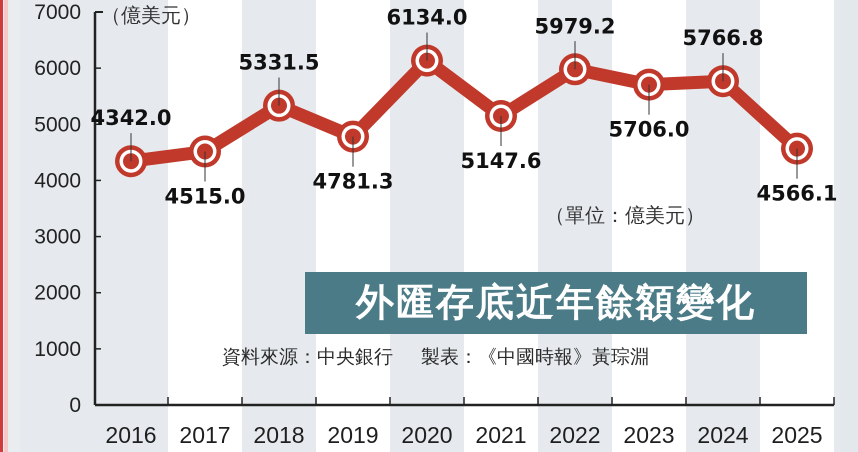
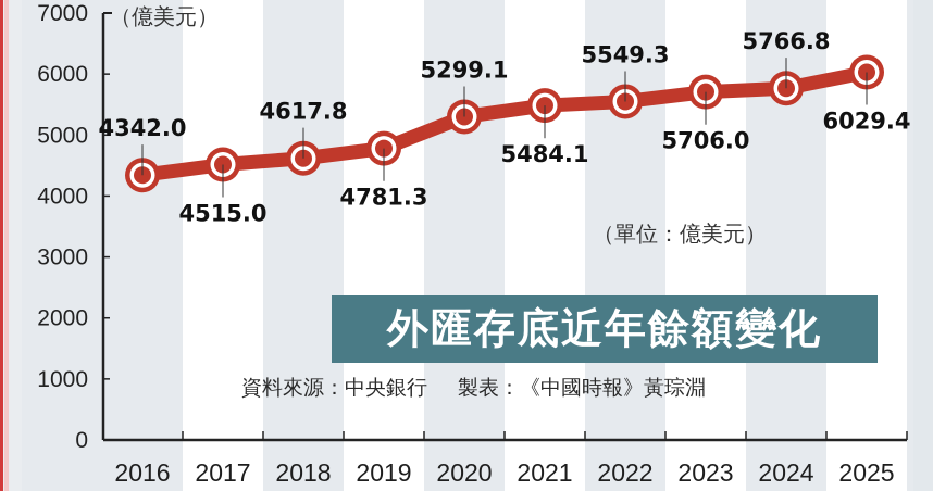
2018: 5331.5 -> 4617.8
2020: 6134.0 -> 5299.1
2021: 5147.6 -> 5484.1
2022: 5979.2 -> 5549.3
2025: 4566.1 -> 6029.4
